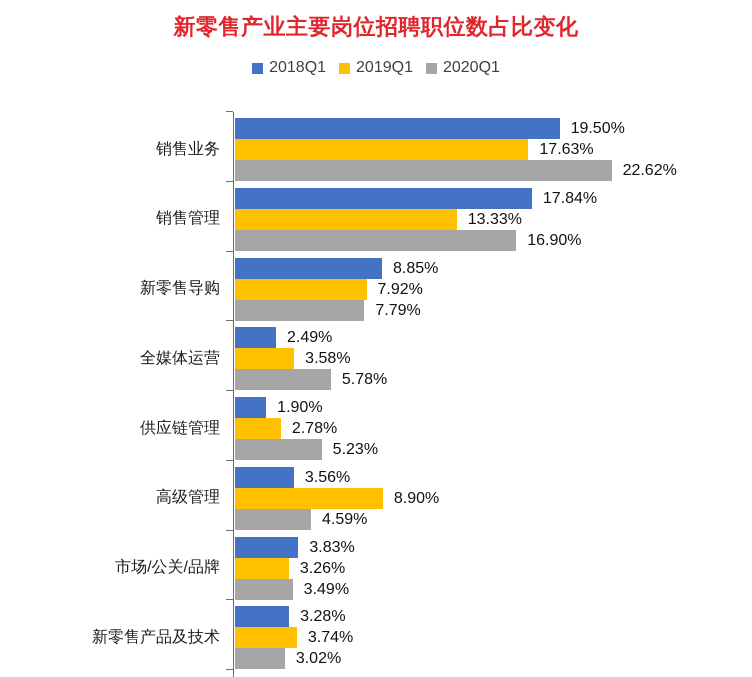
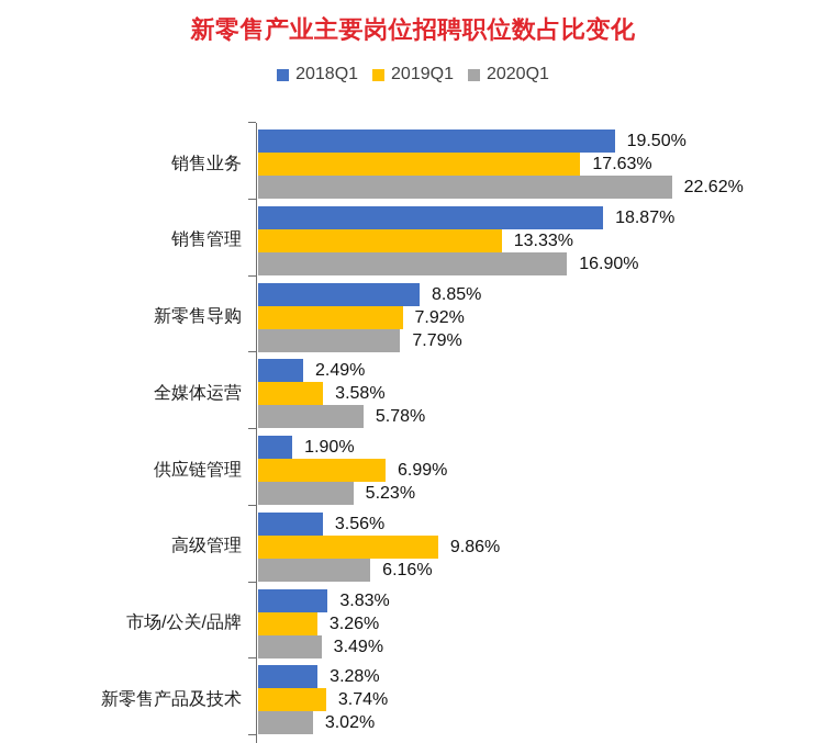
2018Q1/销售管理: 17.84% -> 18.87%
2019Q1/供应链管理: 2.78% -> 6.99%
2019Q1/高级管理: 8.90% -> 9.86%
2020Q1/高级管理: 4.59% -> 6.16%
